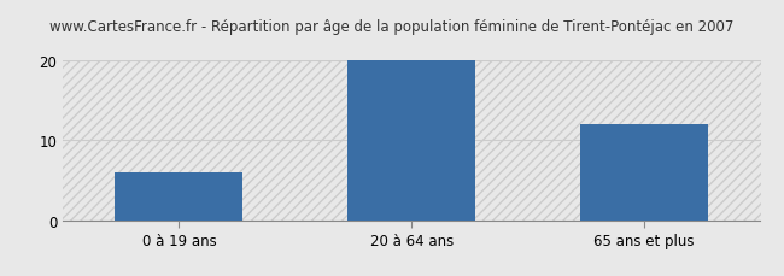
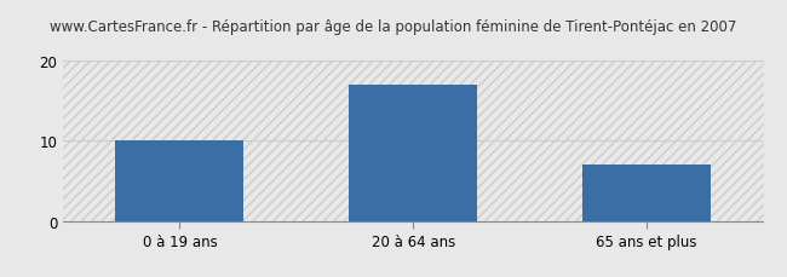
0 à 19 ans: 6 -> 10
20 à 64 ans: 20 -> 17
65 ans et plus: 12 -> 7
